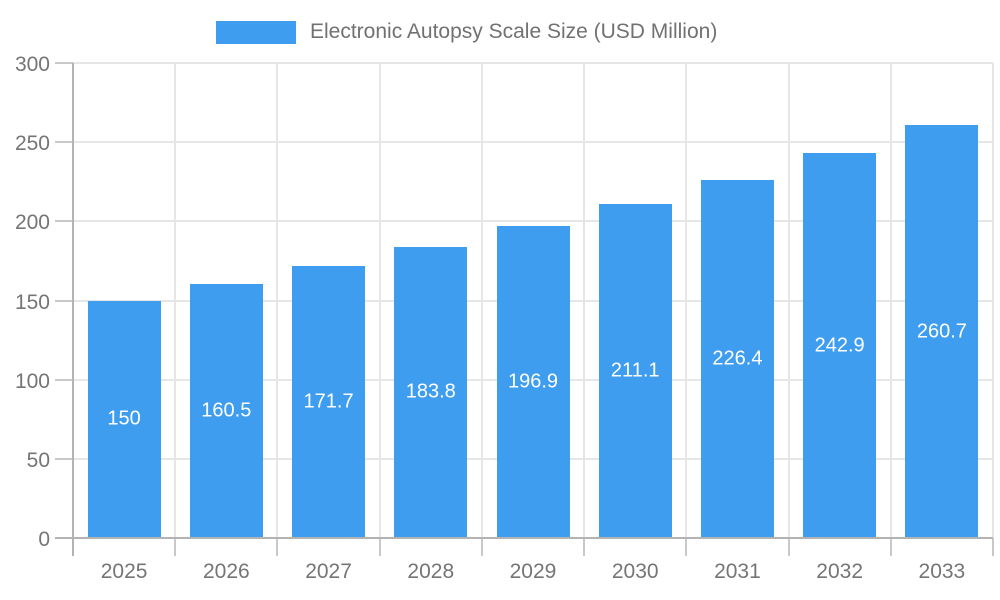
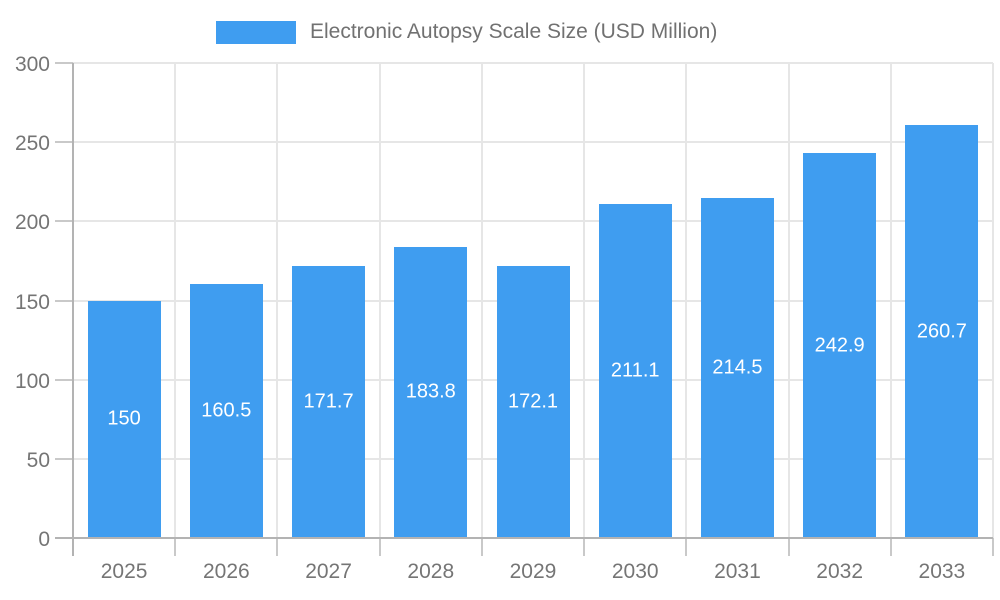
2029: 196.9 -> 172.1
2031: 226.4 -> 214.5
